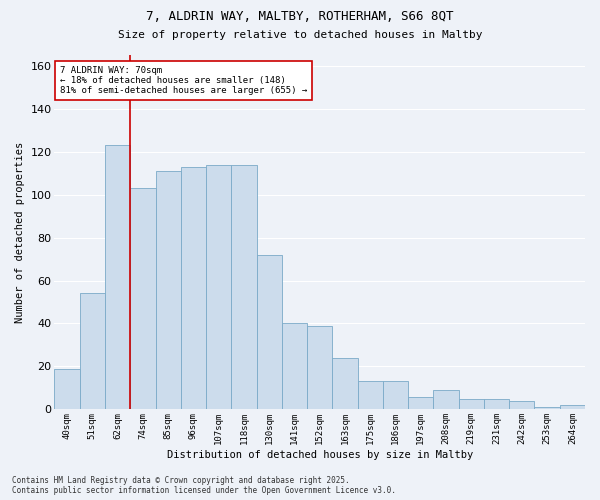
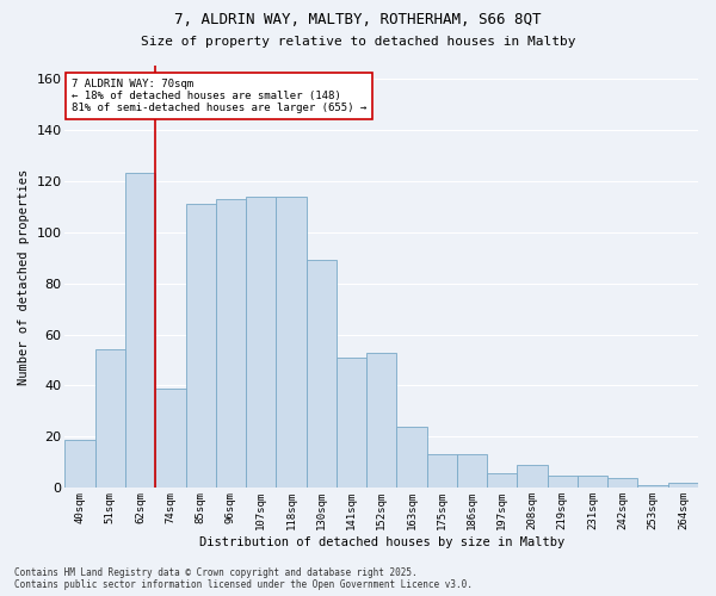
74sqm: 103 -> 39
130sqm: 72 -> 89
141sqm: 40 -> 51
152sqm: 39 -> 53
